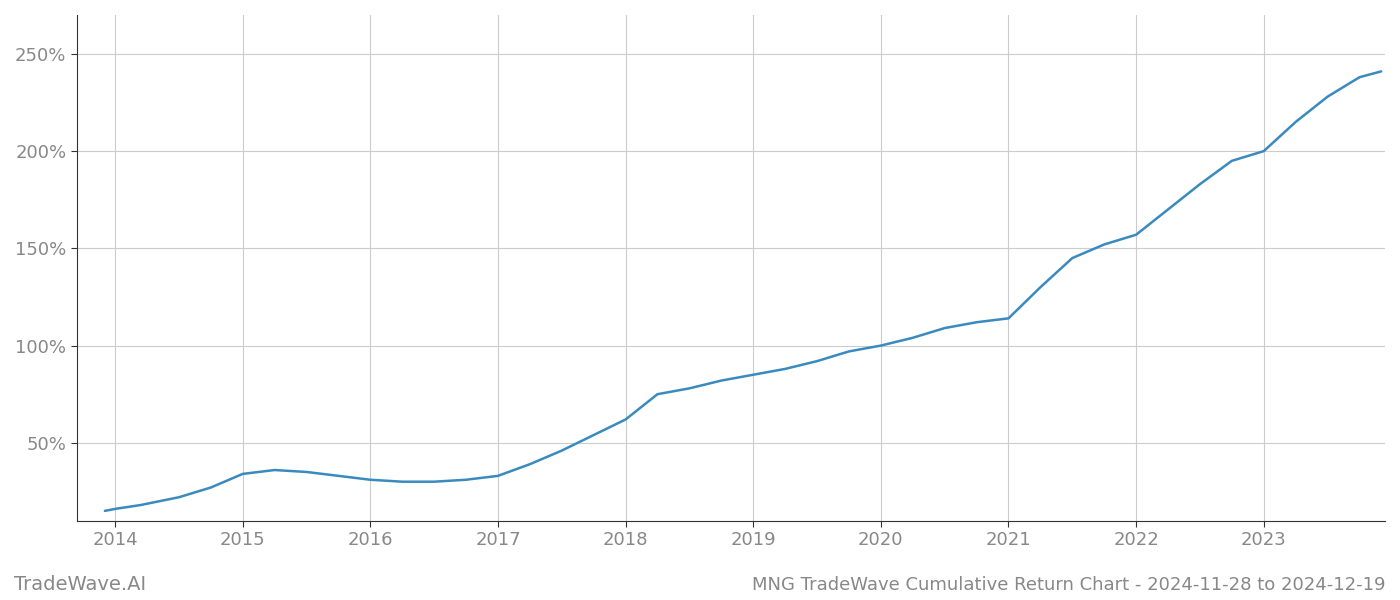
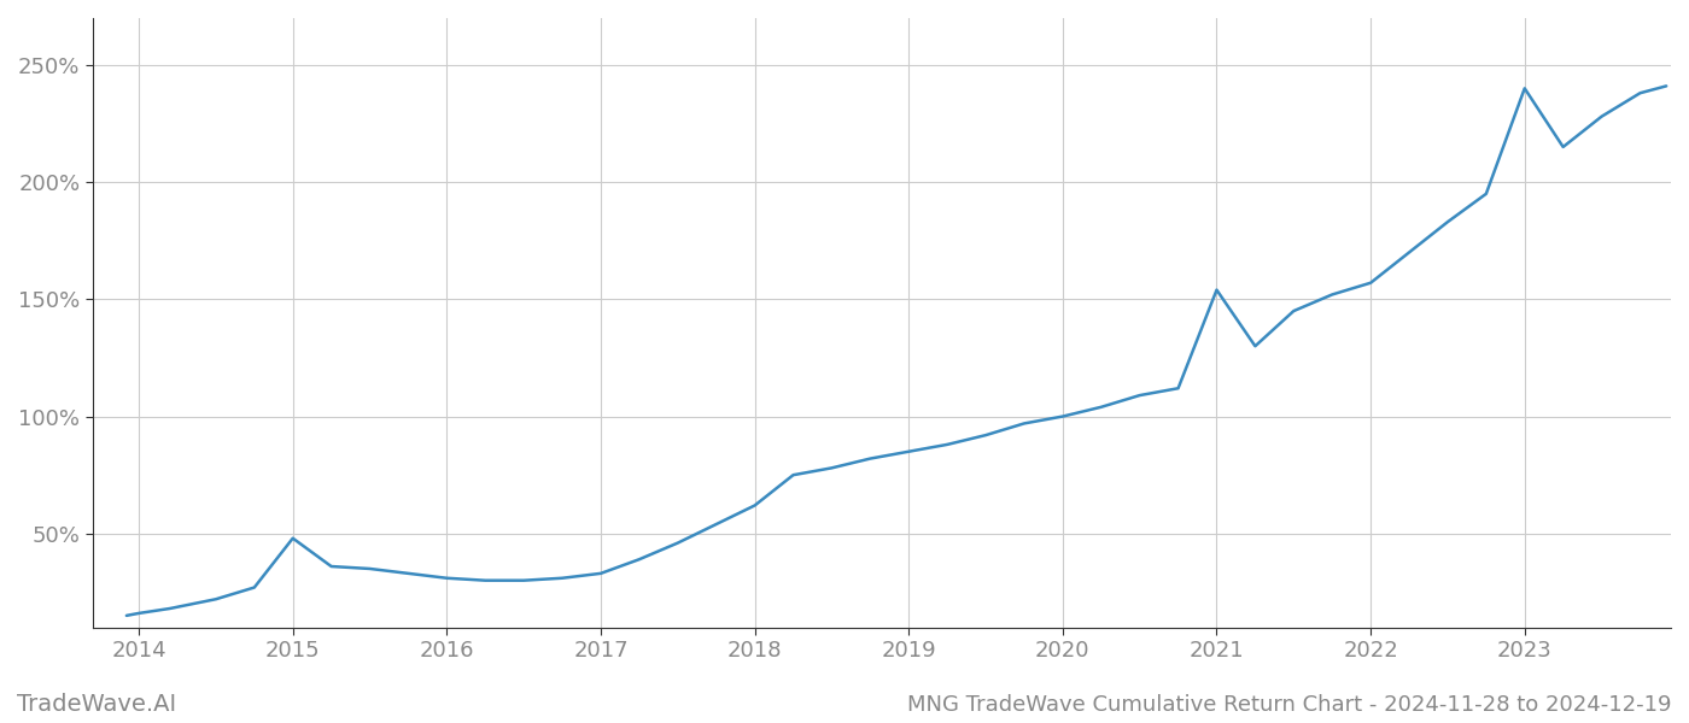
2015: 34% -> 48%
2021: 114% -> 154%
2023: 200% -> 240%
